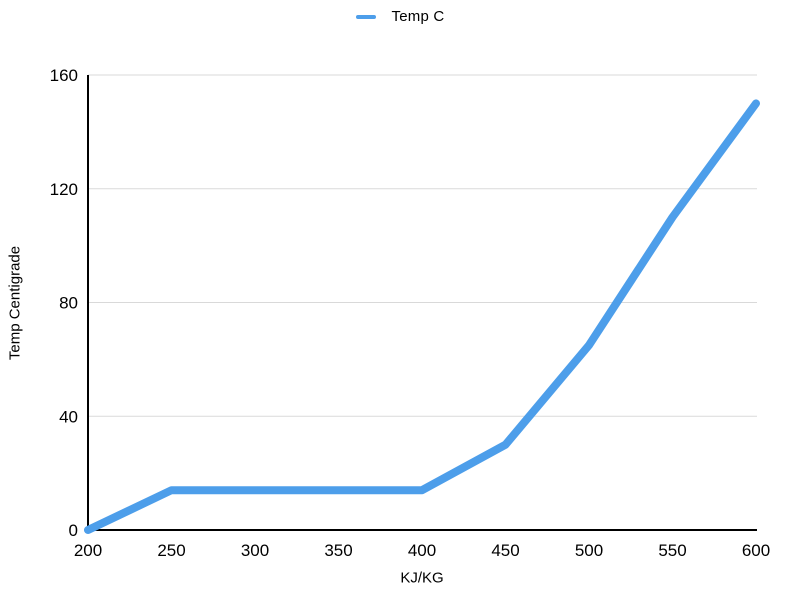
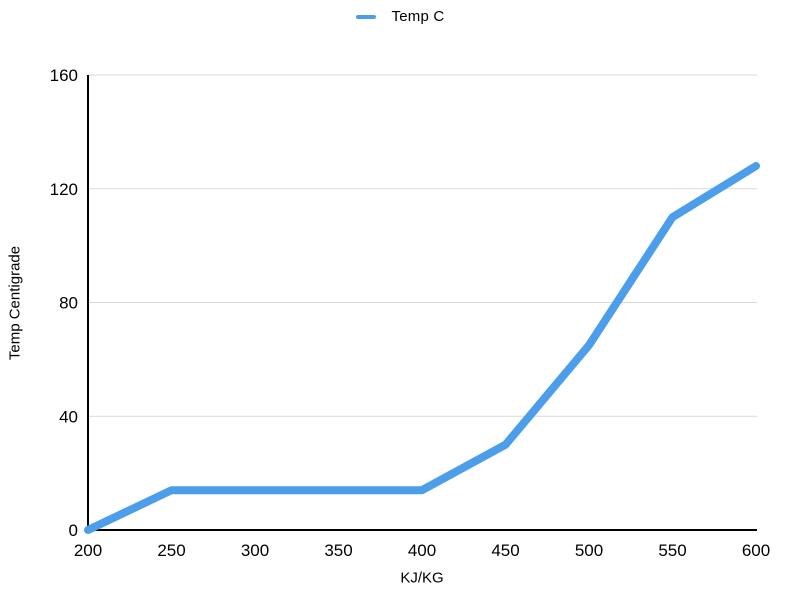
600: 150 -> 128
